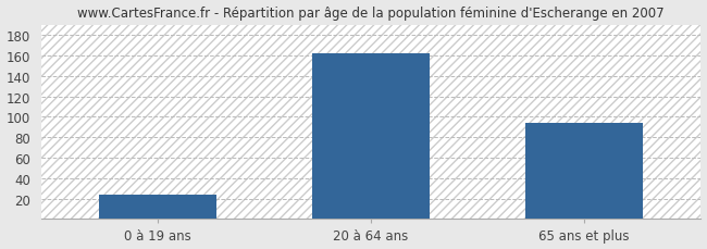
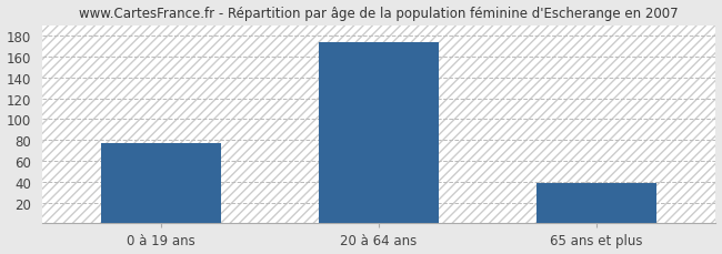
0 à 19 ans: 24 -> 77
20 à 64 ans: 162 -> 174
65 ans et plus: 94 -> 39
